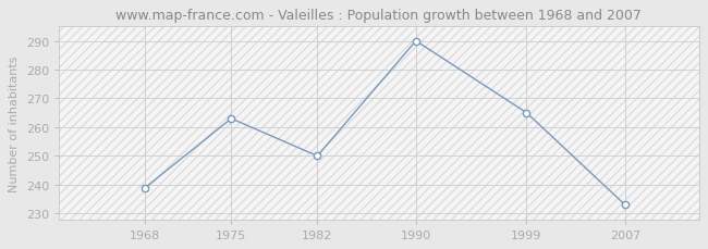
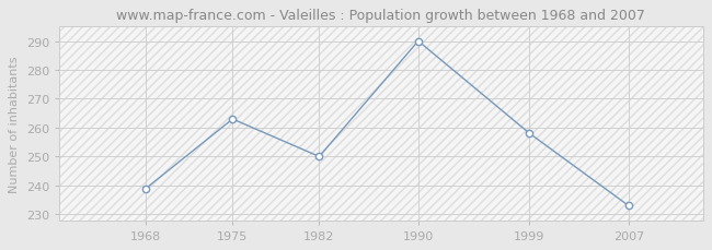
1999: 265 -> 258
